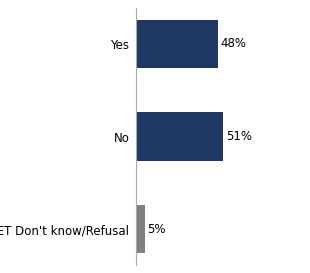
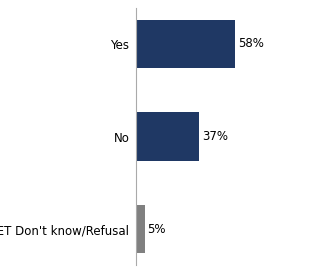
Yes: 48% -> 58%
No: 51% -> 37%
